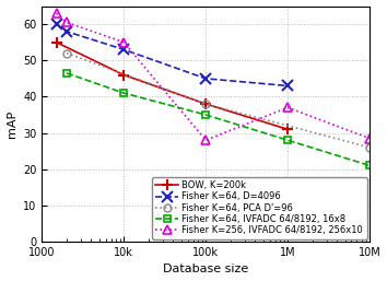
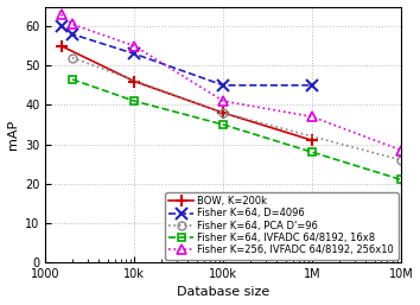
Fisher K=256, IVFADC 64/8192, 256x10/100k: 28.0 -> 41.0
Fisher K=64, D=4096/1M: 43 -> 45
